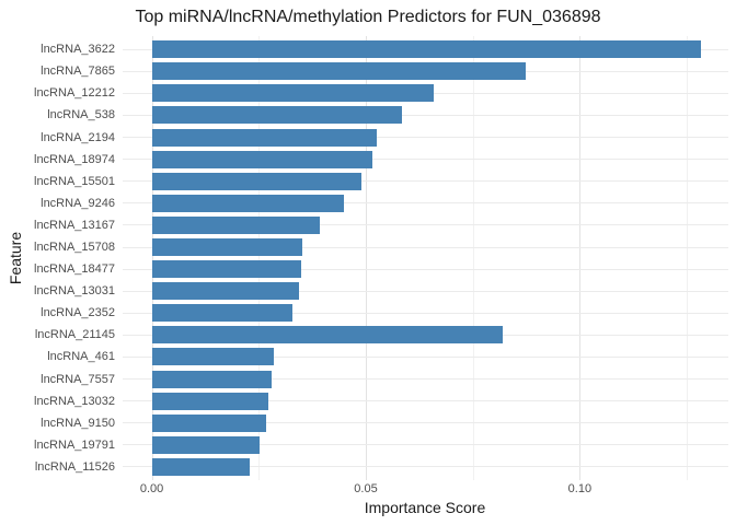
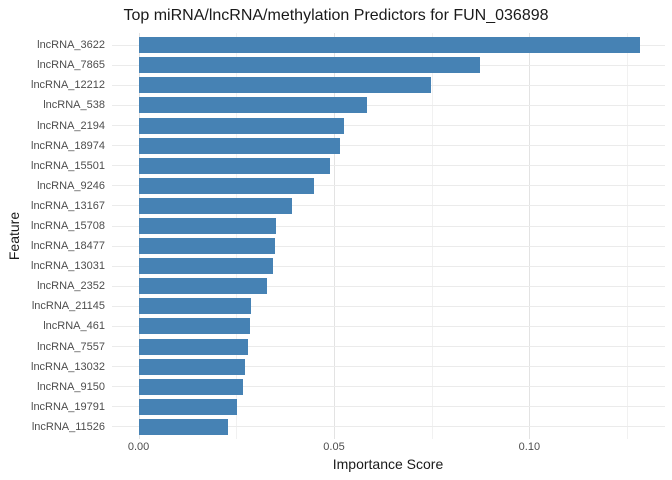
lncRNA_12212: 0.066 -> 0.075
lncRNA_21145: 0.082 -> 0.029
